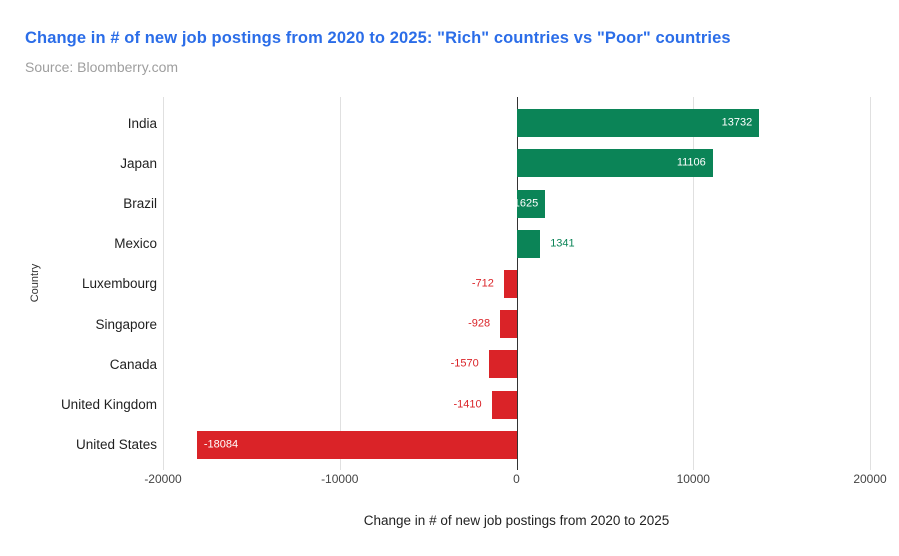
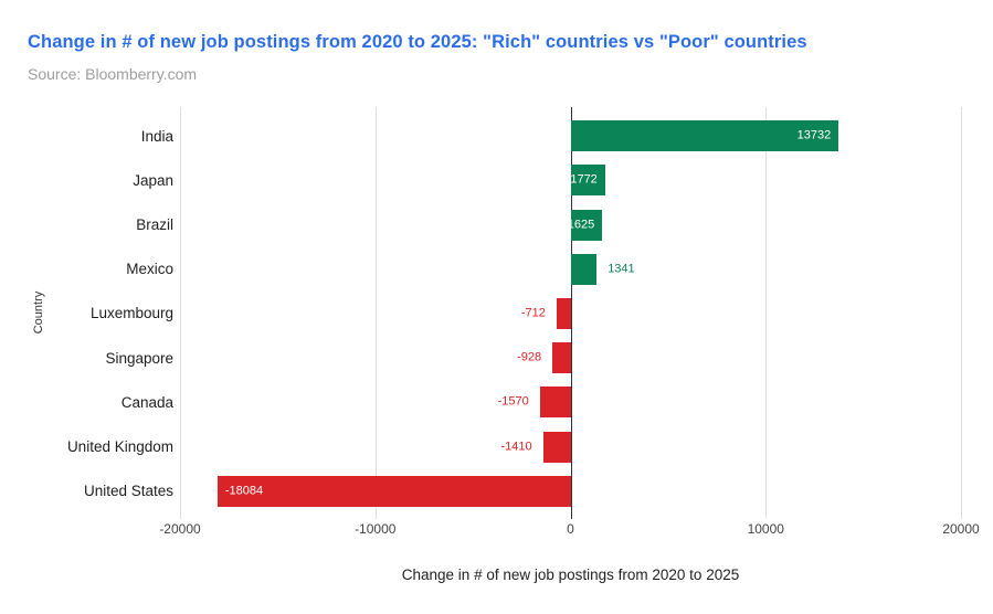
Japan: 11106 -> 1772
